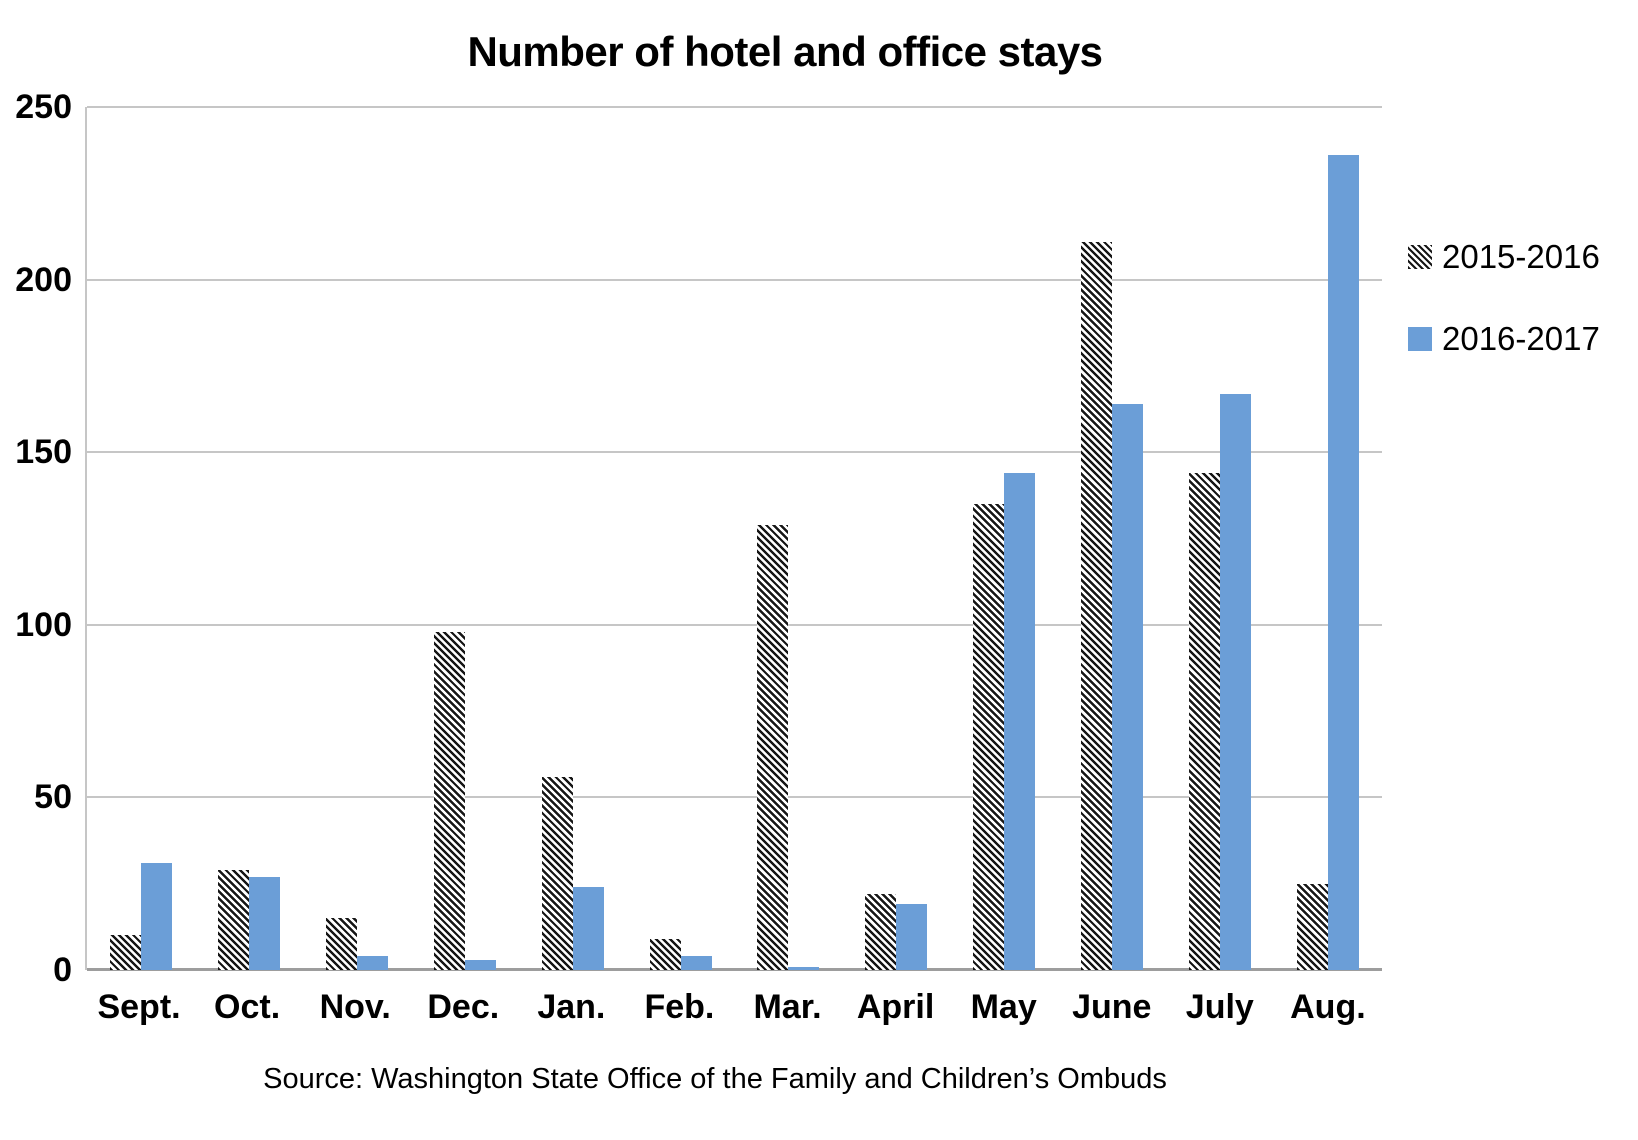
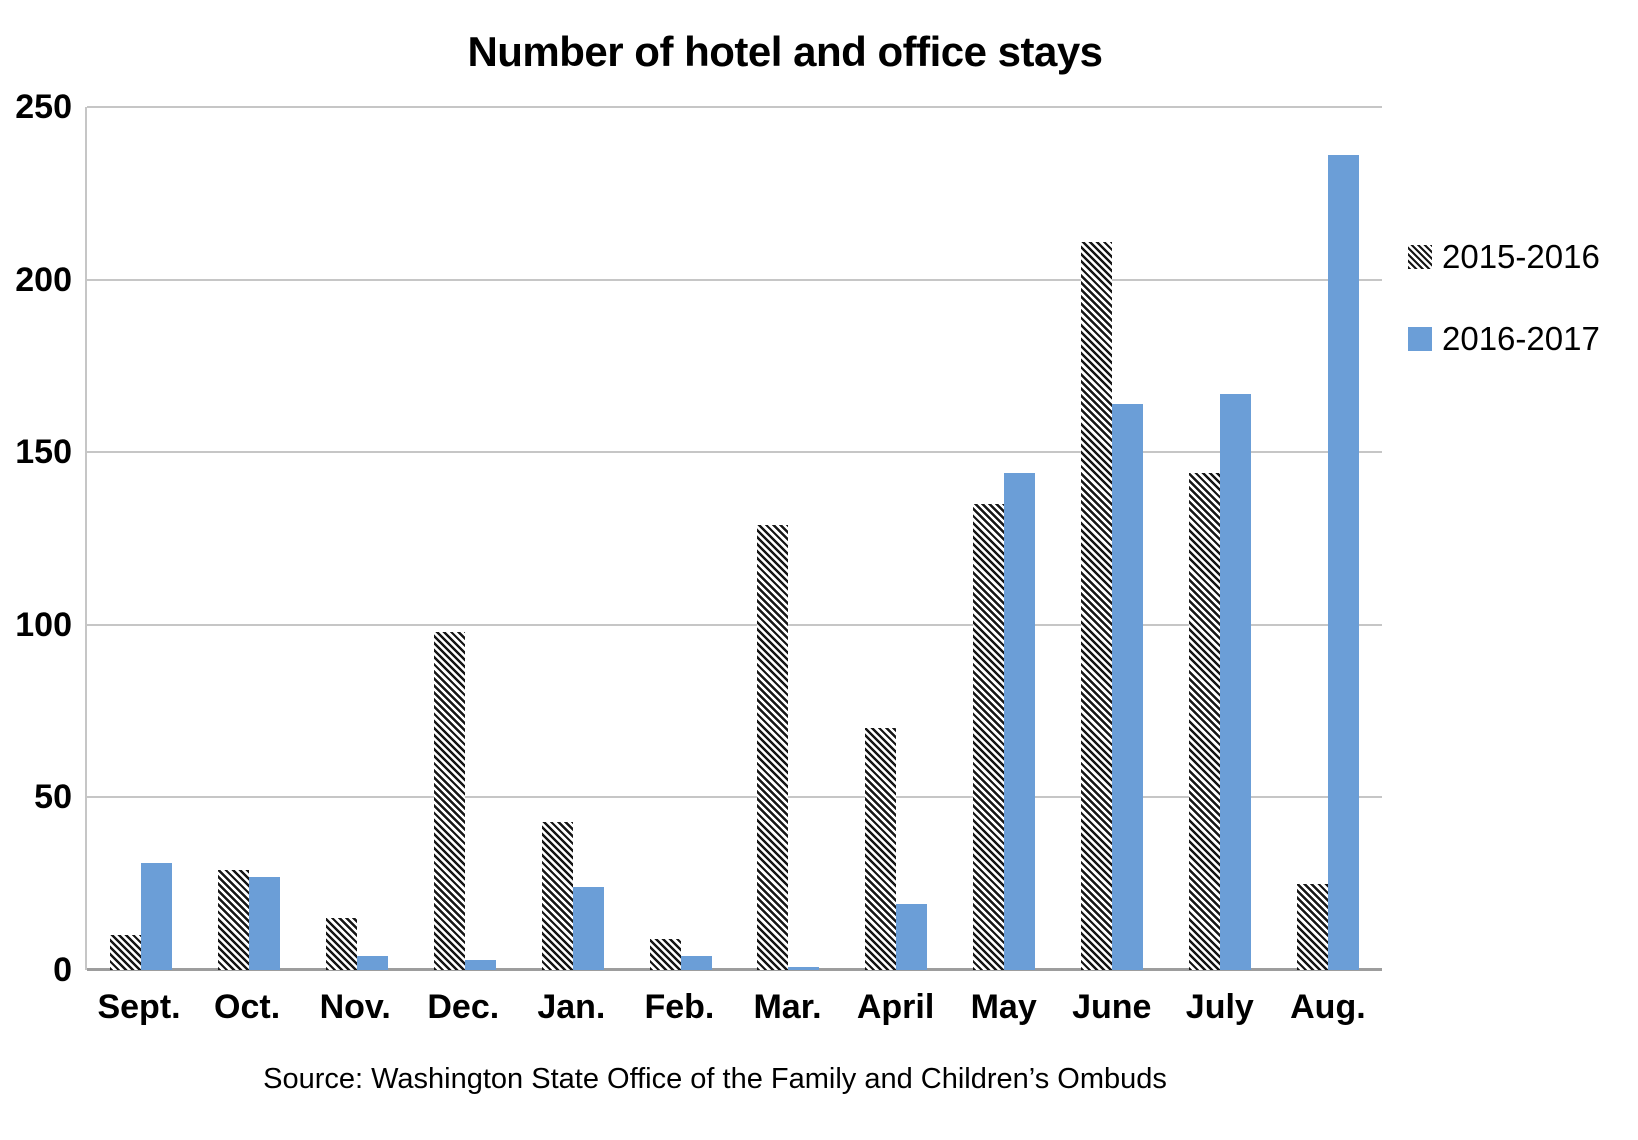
2015-2016/Jan.: 56 -> 43
2015-2016/April: 22 -> 70
